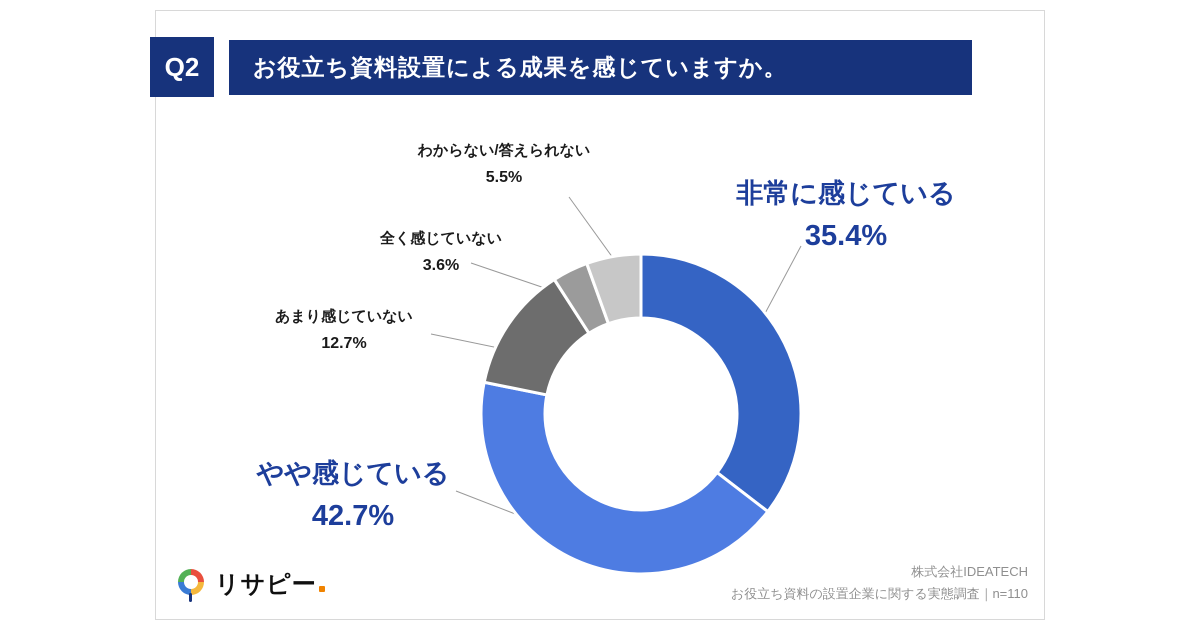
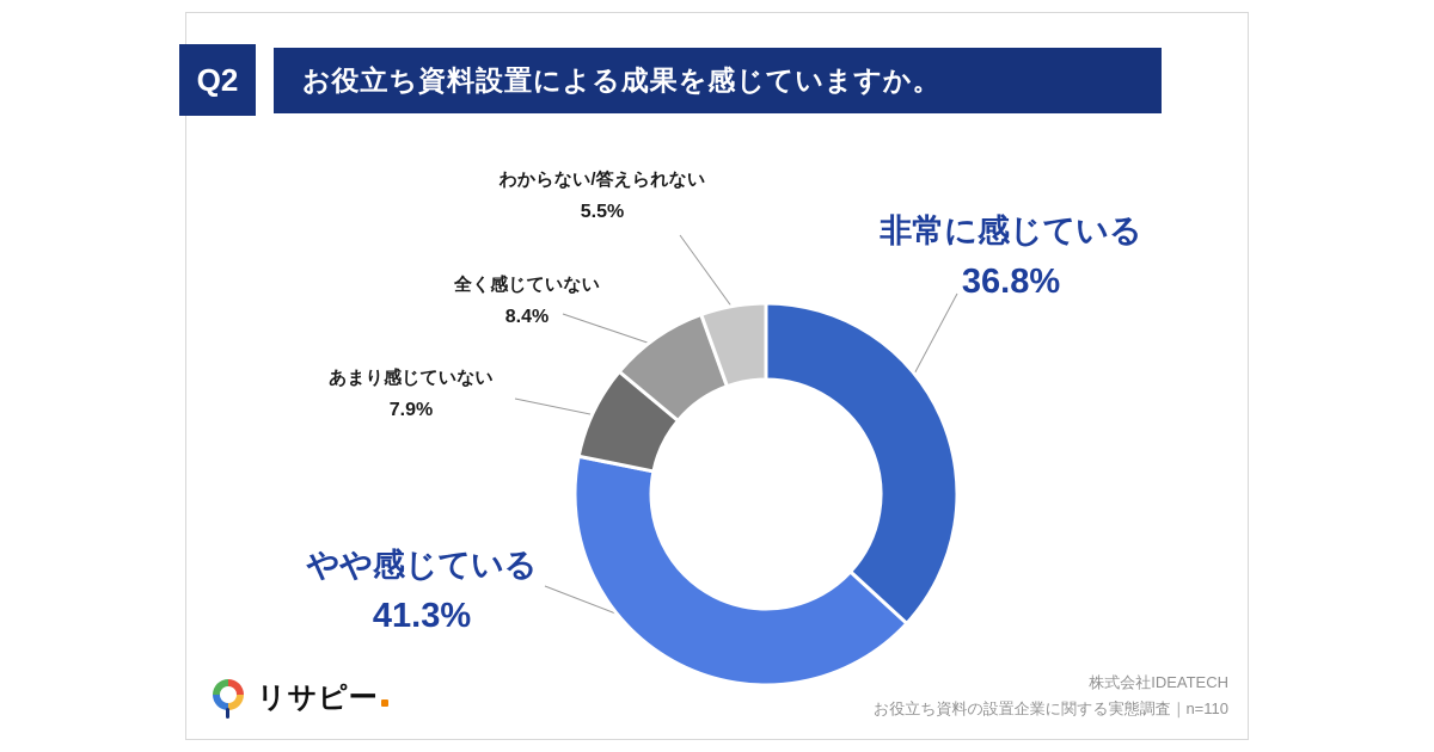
非常に感じている: 35.4% -> 36.8%
やや感じている: 42.7% -> 41.3%
あまり感じていない: 12.7% -> 7.9%
全く感じていない: 3.6% -> 8.4%
